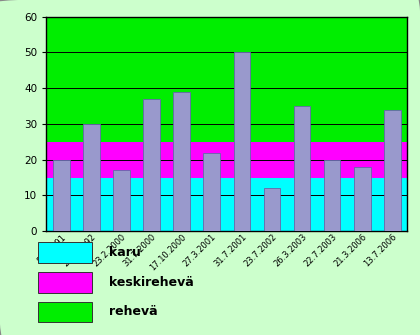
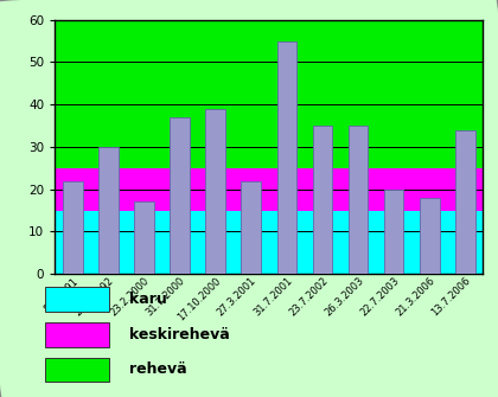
8.1.1991: 20 -> 22
31.7.2001: 50 -> 55
23.7.2002: 12 -> 35
